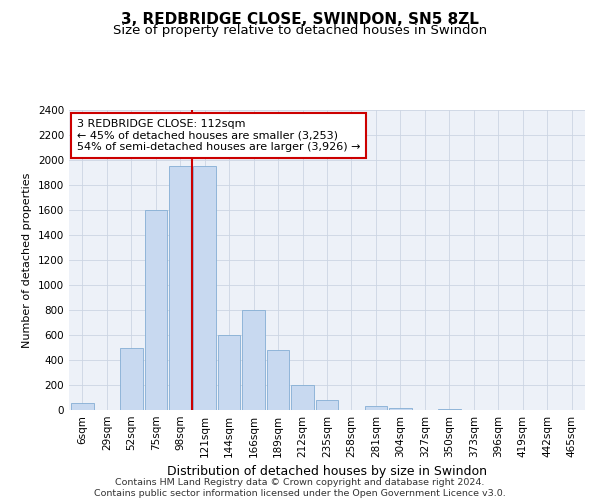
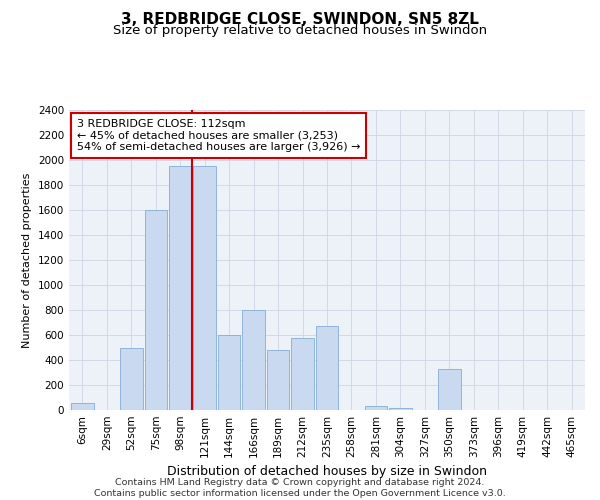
212sqm: 200 -> 580
235sqm: 80 -> 670
350sqm: 10 -> 330
